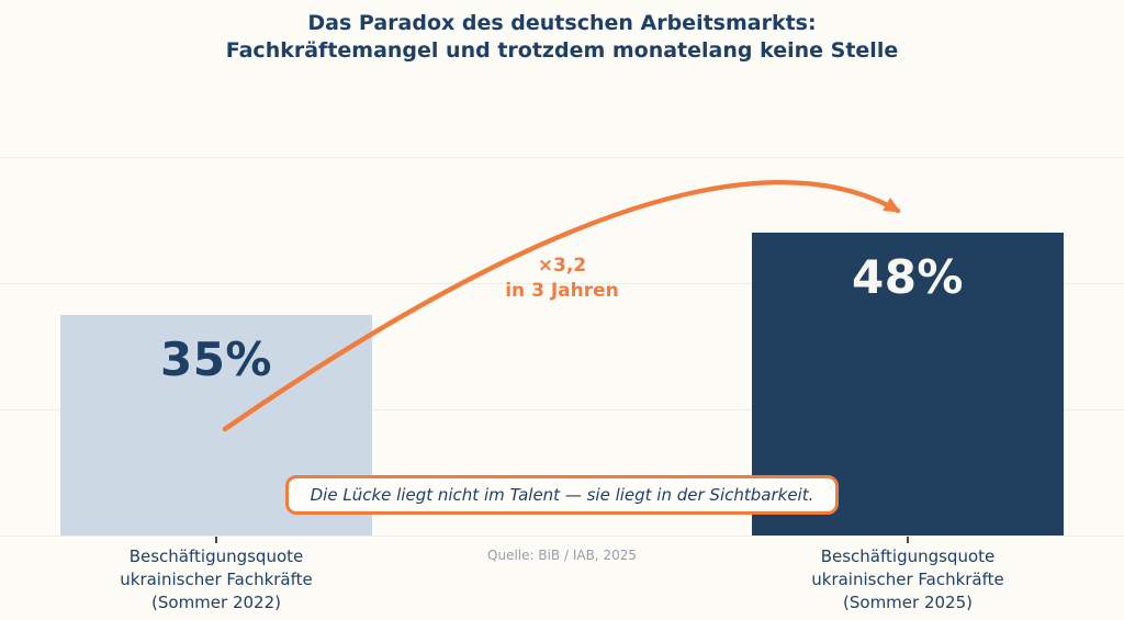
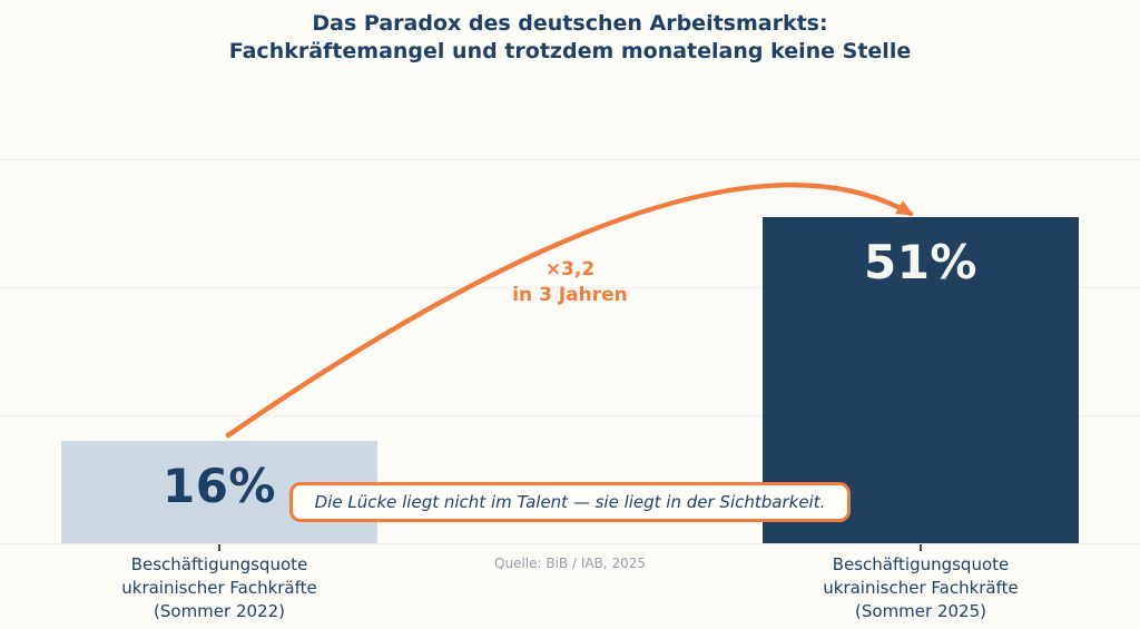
Beschäftigungsquote ukrainischer Fachkräfte (Sommer 2022): 35% -> 16%
Beschäftigungsquote ukrainischer Fachkräfte (Sommer 2025): 48% -> 51%
